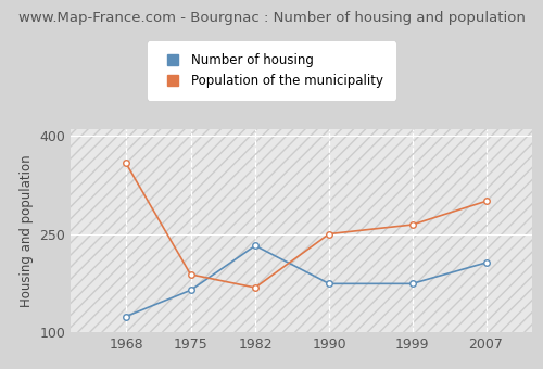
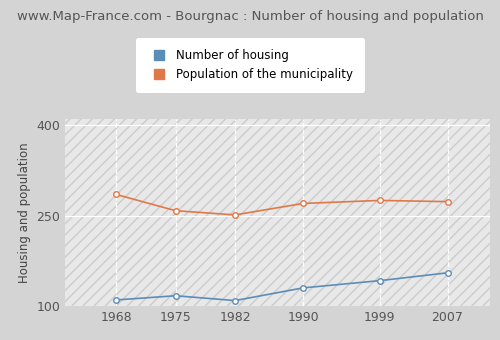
Number of housing/1968: 124 -> 110
Population of the municipality/1968: 358 -> 285
Number of housing/1975: 164 -> 117
Population of the municipality/1975: 188 -> 258
Number of housing/1982: 232 -> 109
Population of the municipality/1982: 168 -> 251
Number of housing/1990: 174 -> 130
Population of the municipality/1990: 250 -> 270
Number of housing/1999: 174 -> 142
Population of the municipality/1999: 264 -> 275
Number of housing/2007: 206 -> 155
Population of the municipality/2007: 300 -> 273
